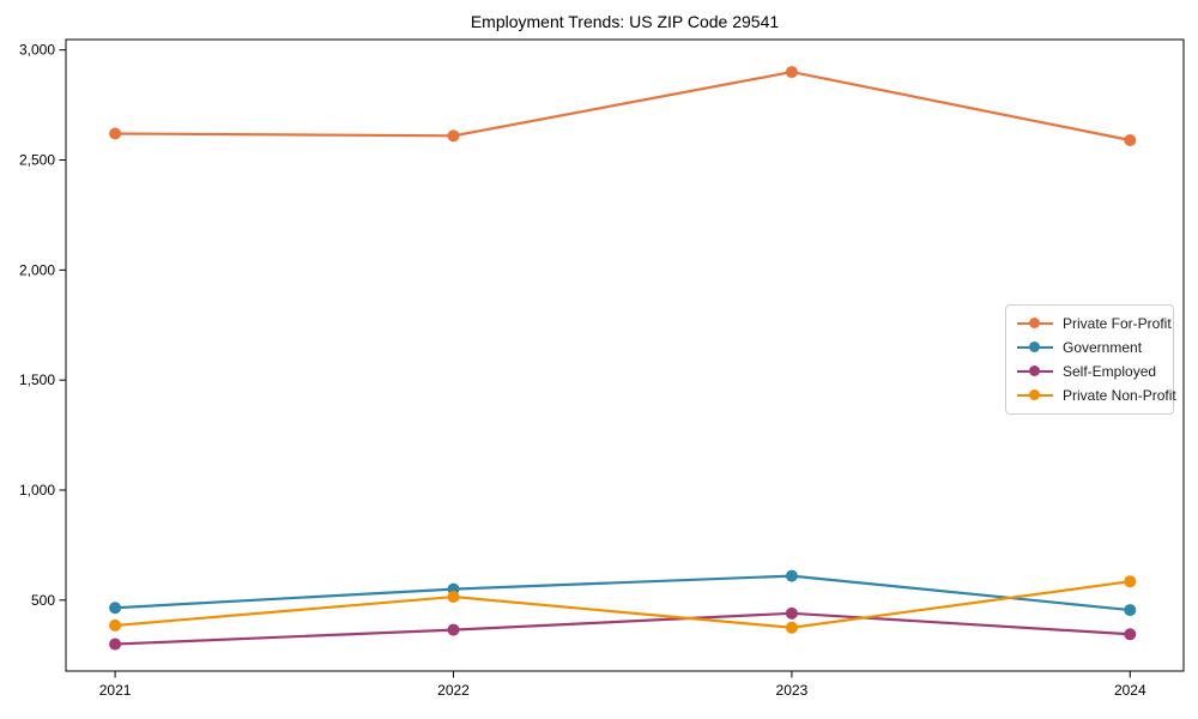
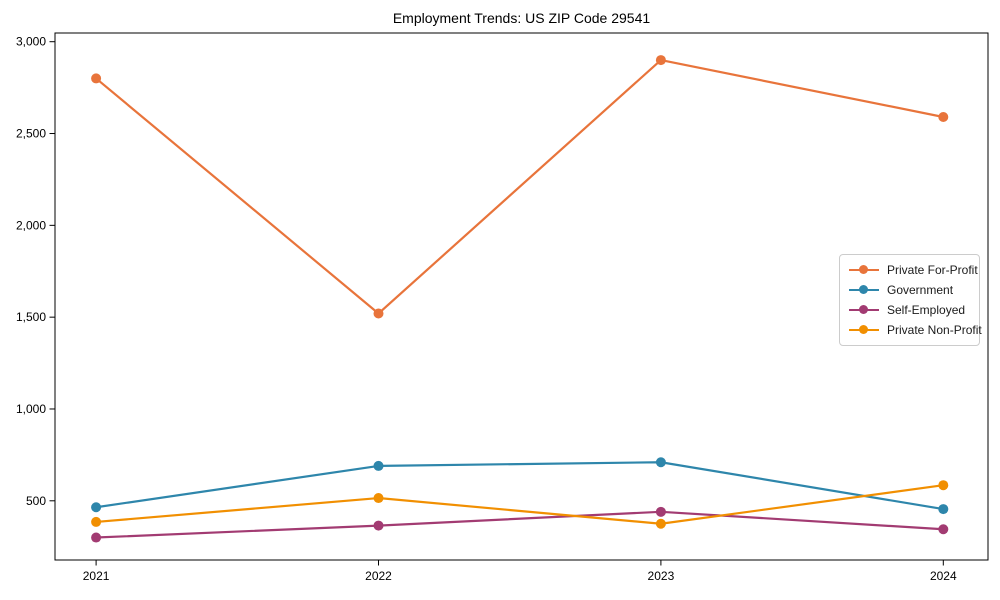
Private For-Profit/2021: 2620 -> 2800
Private For-Profit/2022: 2610 -> 1520
Government/2022: 550 -> 690
Government/2023: 610 -> 710
